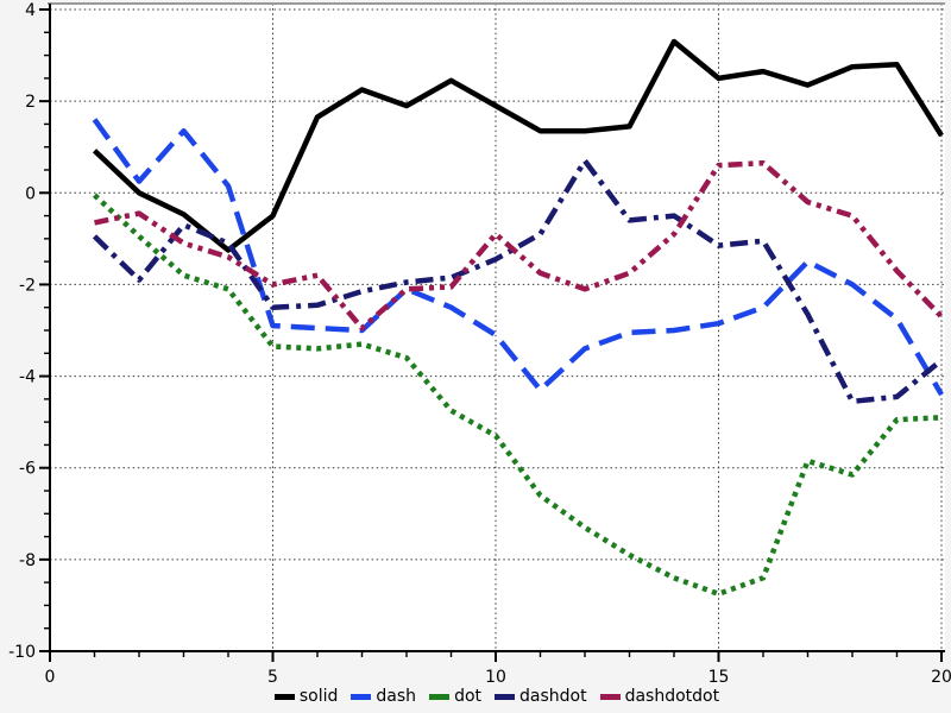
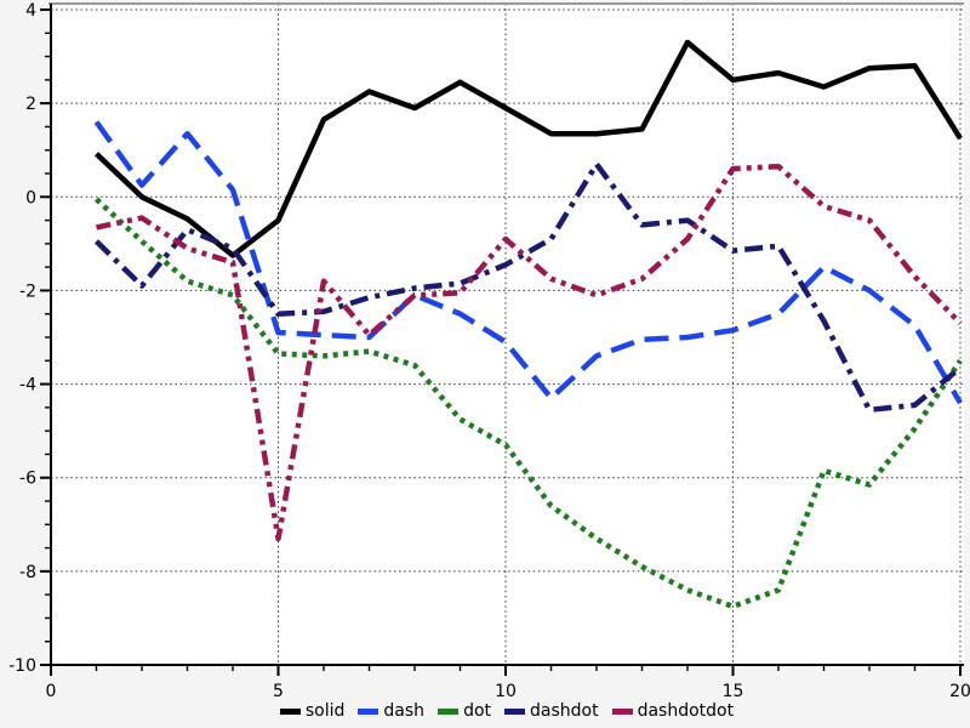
dashdotdot/5: -2.0 -> -7.3
dot/20: -4.9 -> -3.5
